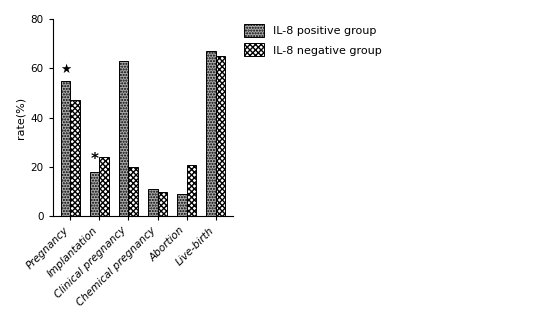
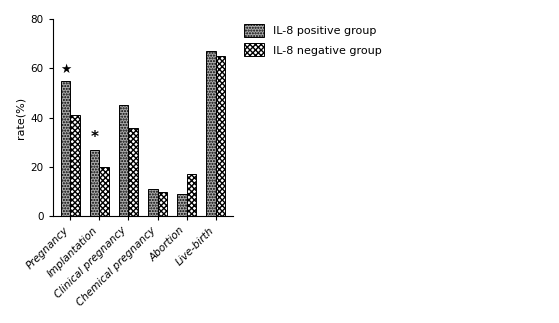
IL-8 negative group/Pregnancy: 47 -> 41
IL-8 positive group/Implantation: 18 -> 27
IL-8 negative group/Implantation: 24 -> 20
IL-8 positive group/Clinical pregnancy: 63 -> 45
IL-8 negative group/Clinical pregnancy: 20 -> 36
IL-8 negative group/Abortion: 21 -> 17
